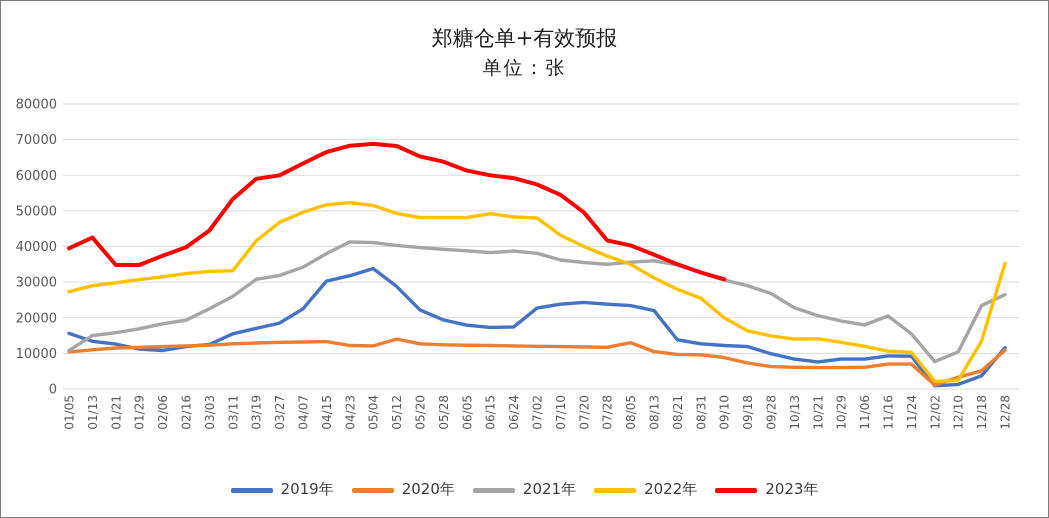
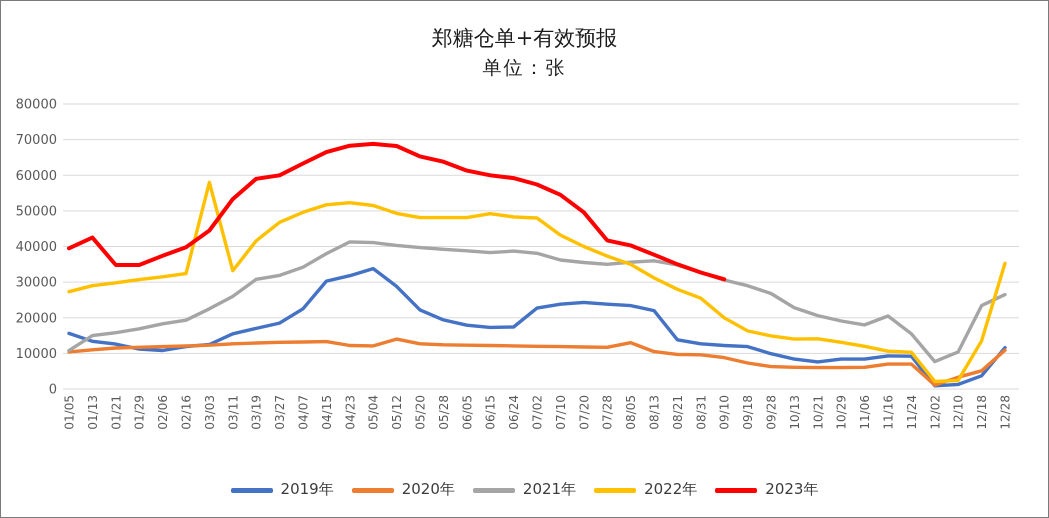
2022年/03/03: 33000 -> 58000
